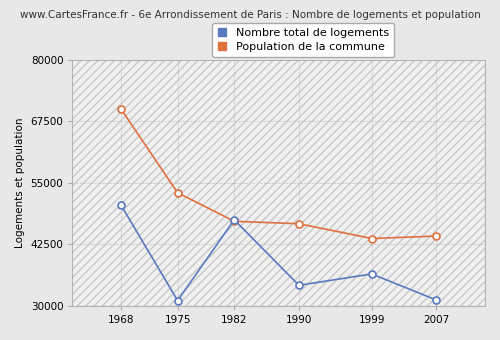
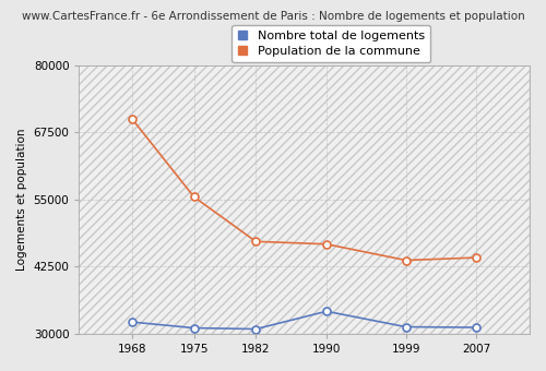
Nombre total de logements/1968: 50500 -> 32200
Population de la commune/1975: 53000 -> 55500
Nombre total de logements/1982: 47500 -> 30900
Nombre total de logements/1999: 36500 -> 31300
